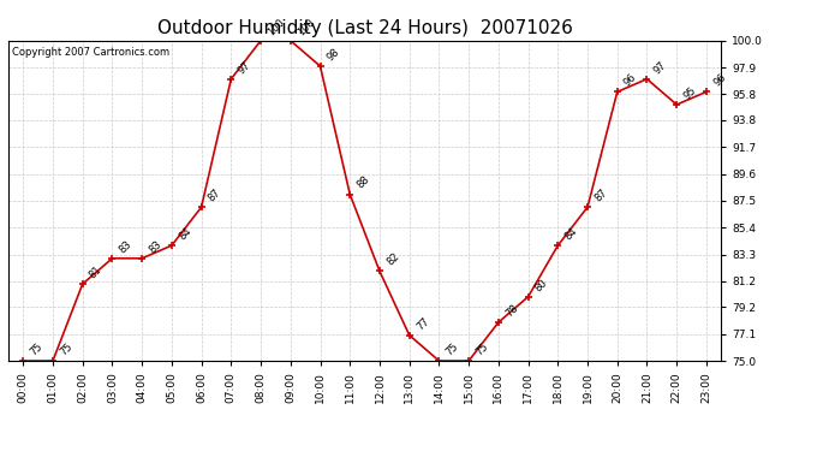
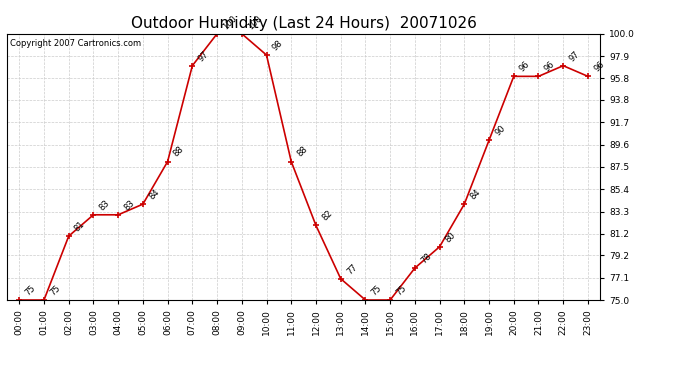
06:00: 87 -> 88
19:00: 87 -> 90
21:00: 97 -> 96
22:00: 95 -> 97
